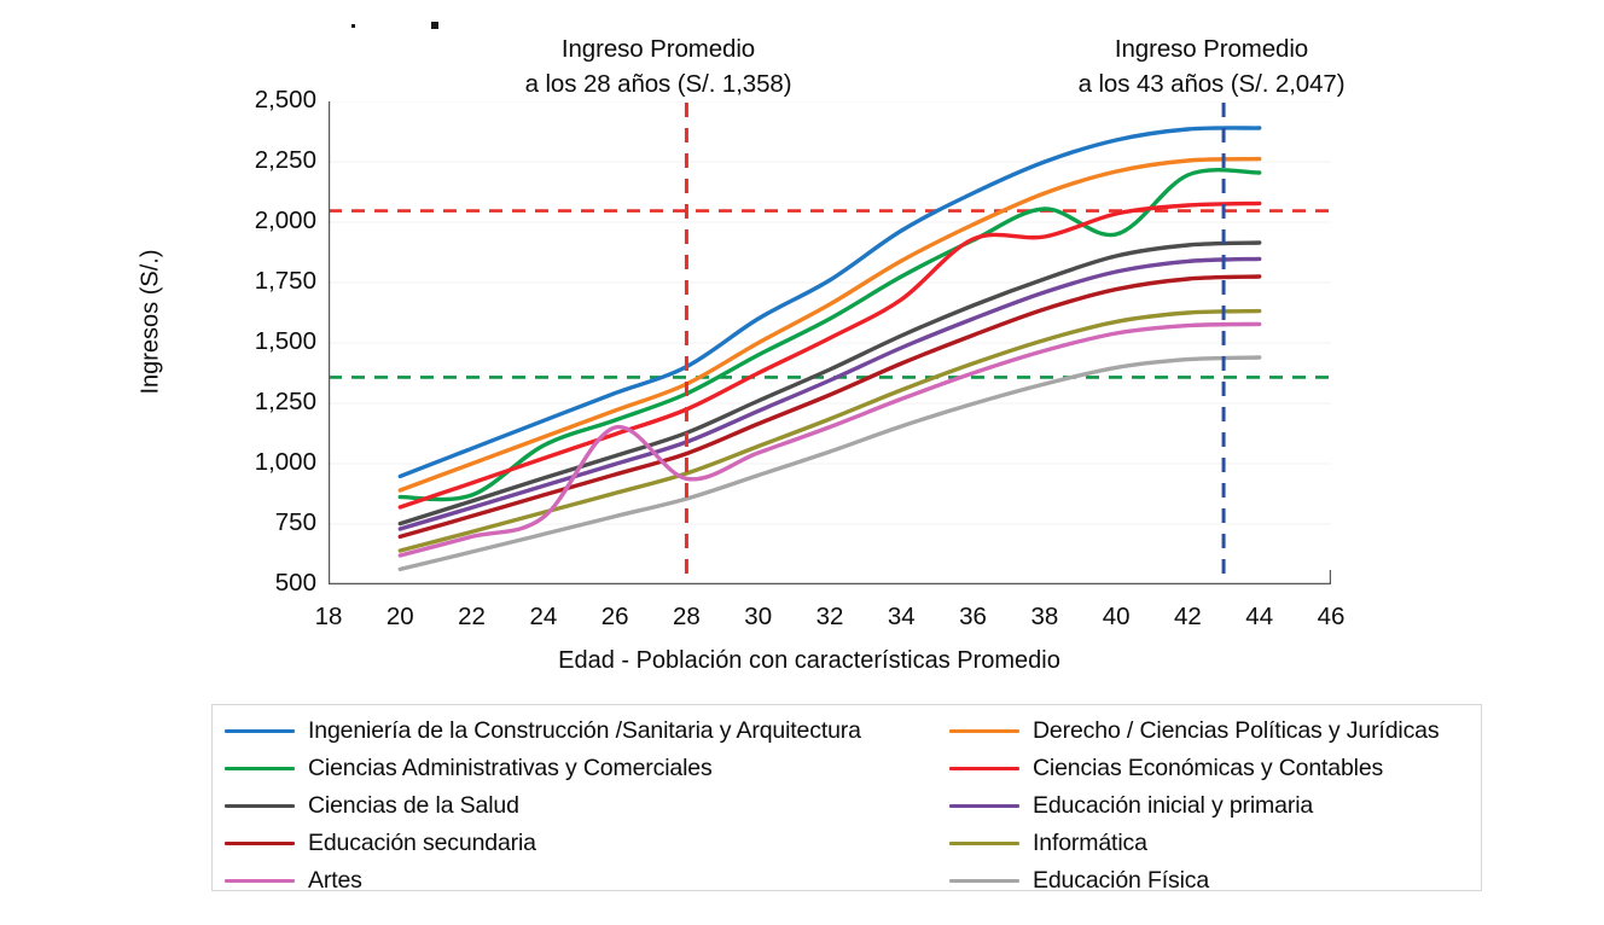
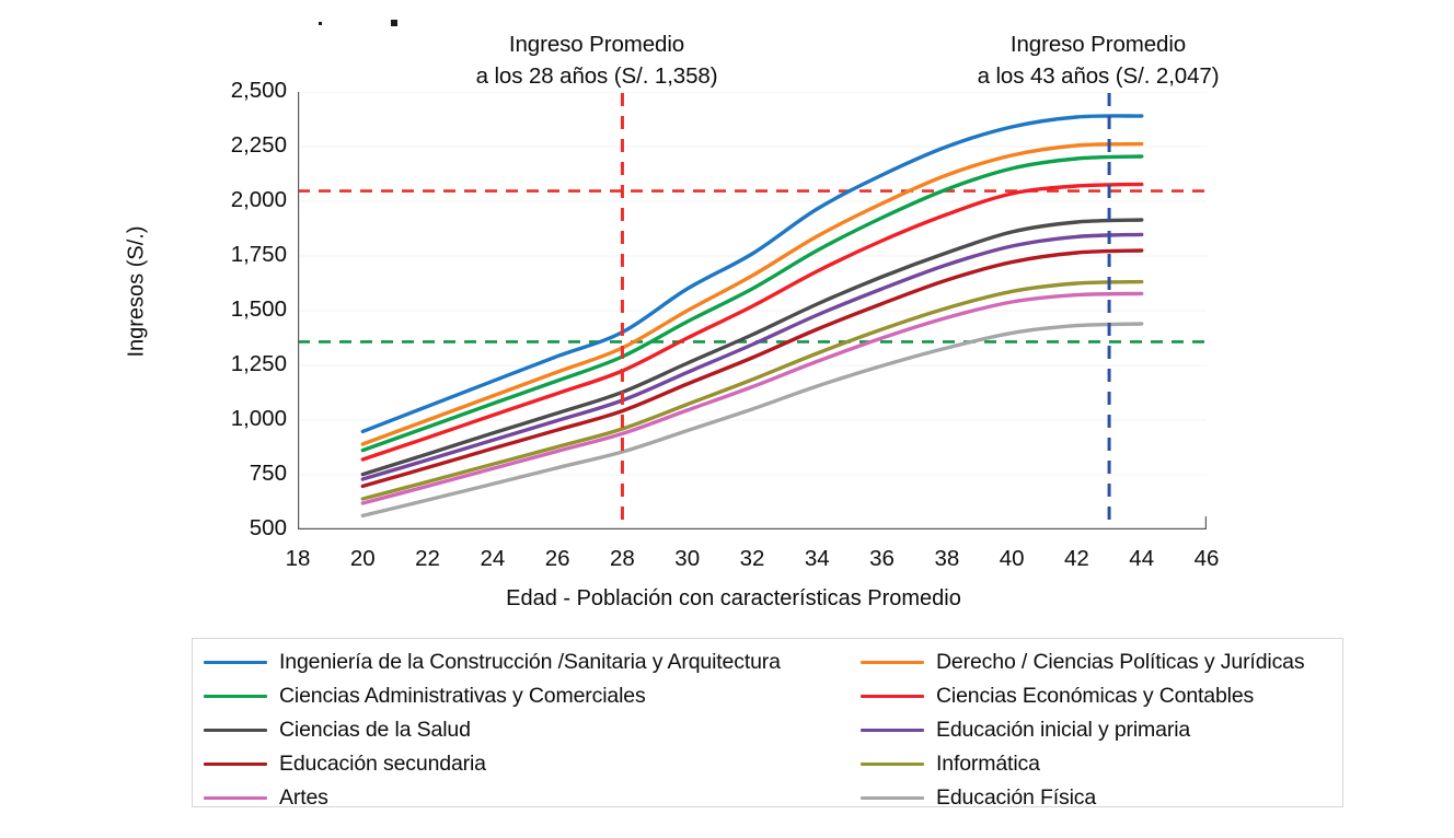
Ciencias Administrativas y Comerciales/22: 870 -> 970
Artes/26: 1150 -> 860
Ciencias Económicas y Contables/36: 1930 -> 1820
Ciencias Administrativas y Comerciales/40: 1950 -> 2150
